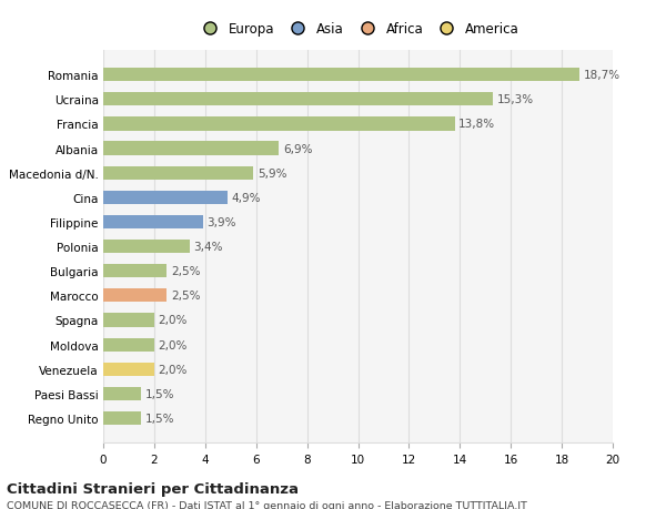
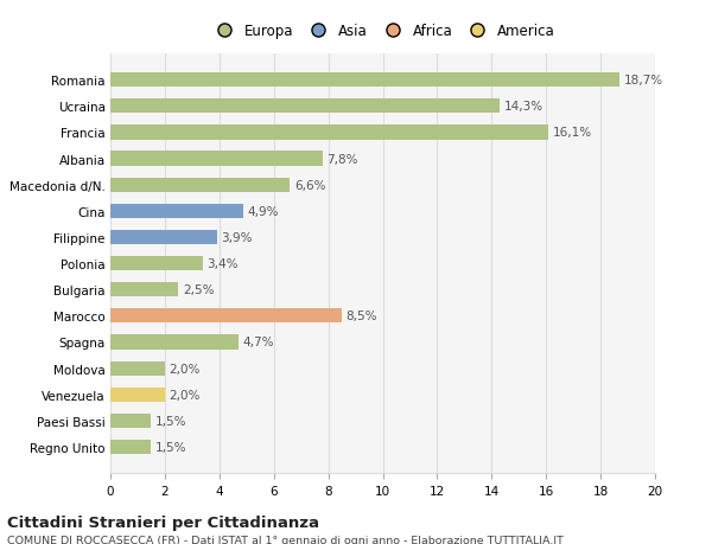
Ucraina: 15,3% -> 14,3%
Francia: 13,8% -> 16,1%
Albania: 6,9% -> 7,8%
Macedonia d/N.: 5,9% -> 6,6%
Marocco: 2,5% -> 8,5%
Spagna: 2,0% -> 4,7%
